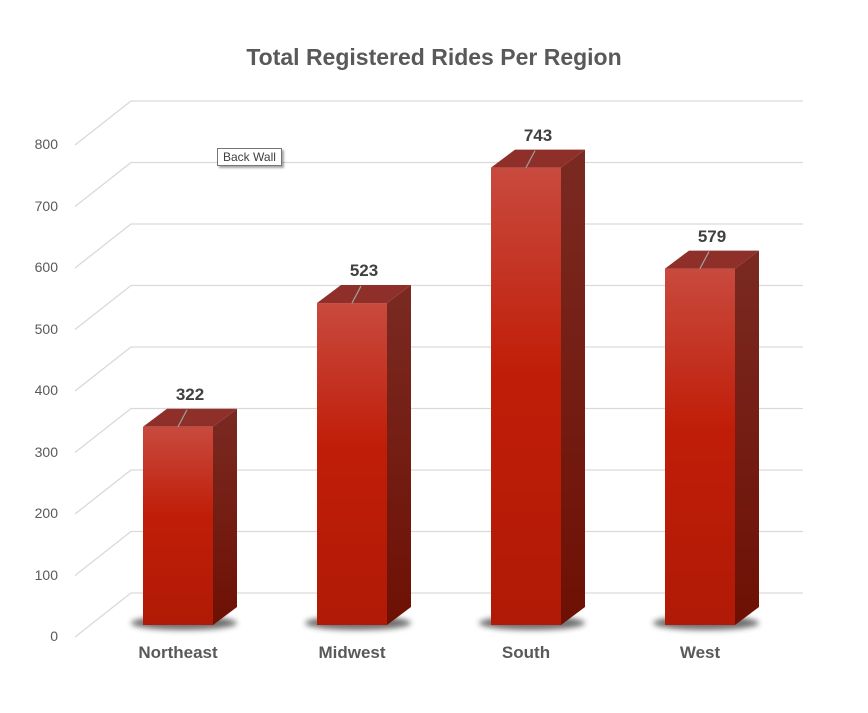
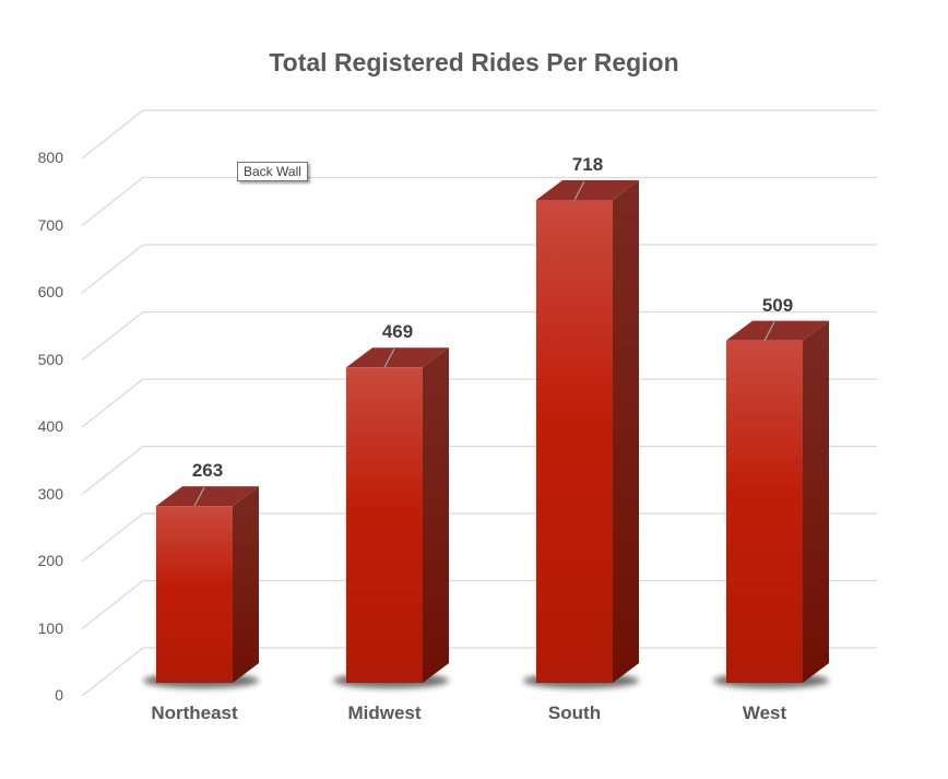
Northeast: 322 -> 263
Midwest: 523 -> 469
South: 743 -> 718
West: 579 -> 509
